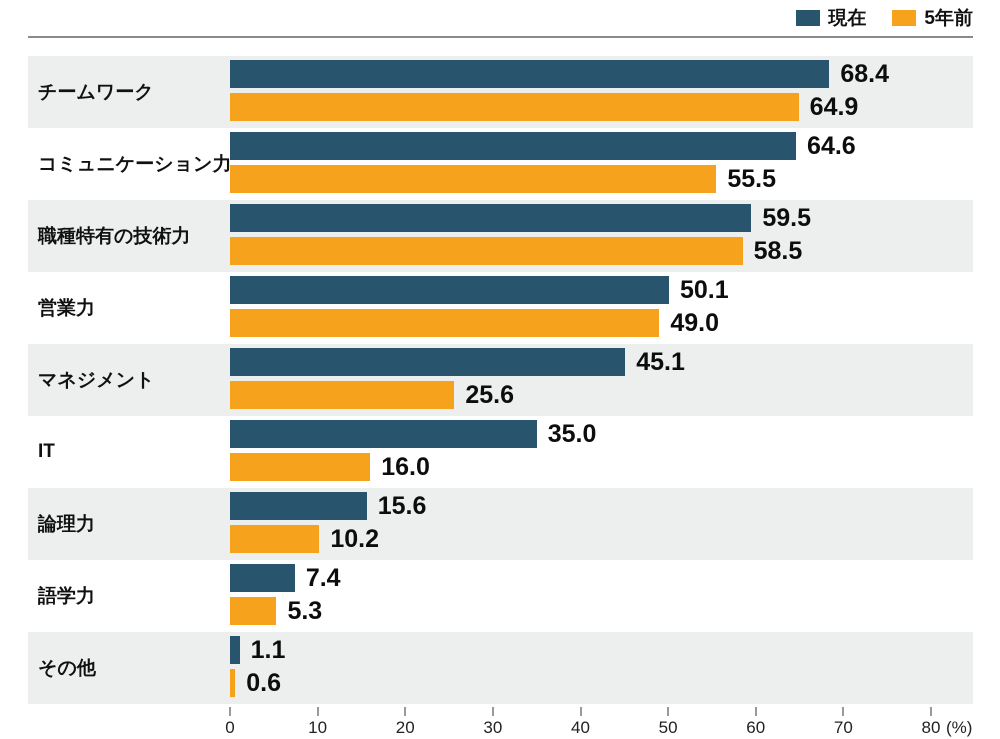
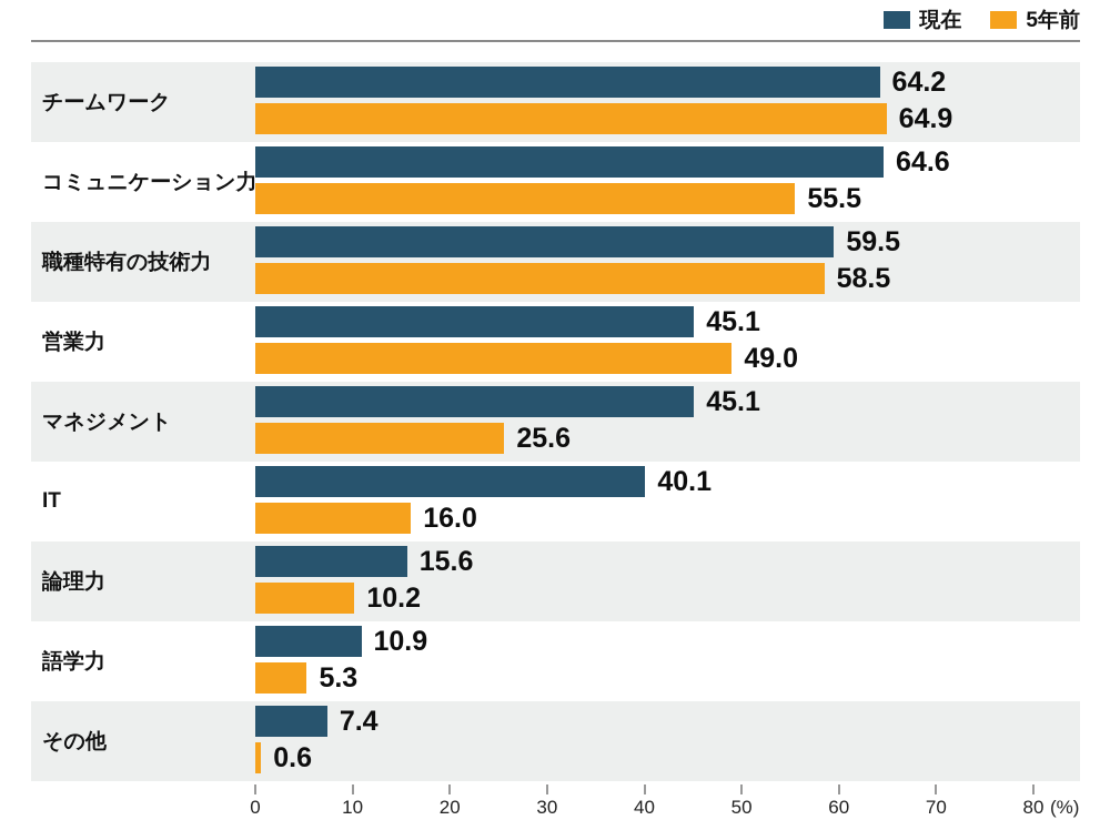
現在/チームワーク: 68.4 -> 64.2
現在/営業力: 50.1 -> 45.1
現在/IT: 35.0 -> 40.1
現在/語学力: 7.4 -> 10.9
現在/その他: 1.1 -> 7.4
